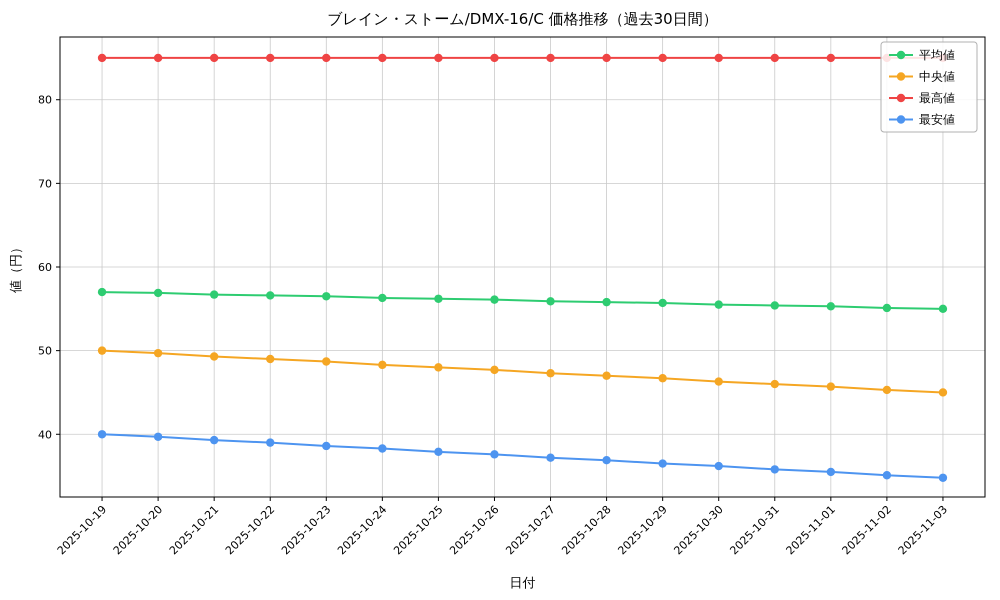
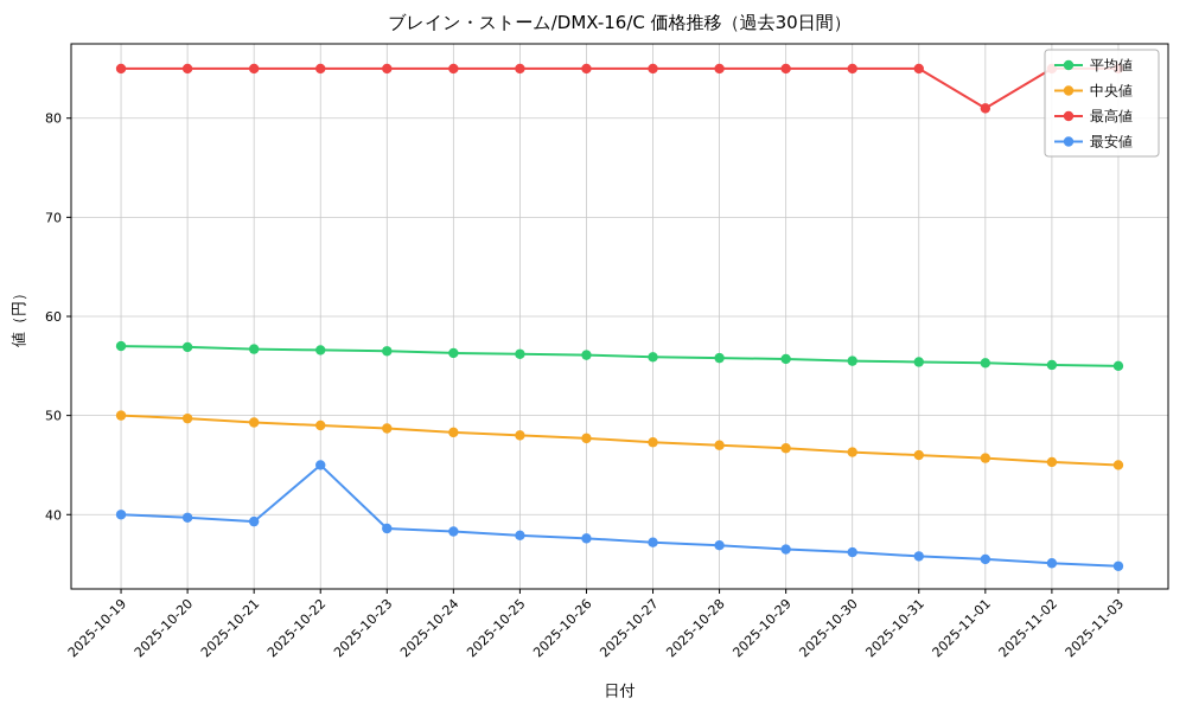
最安値/2025-10-22: 39 -> 45
最高値/2025-11-01: 85 -> 81
